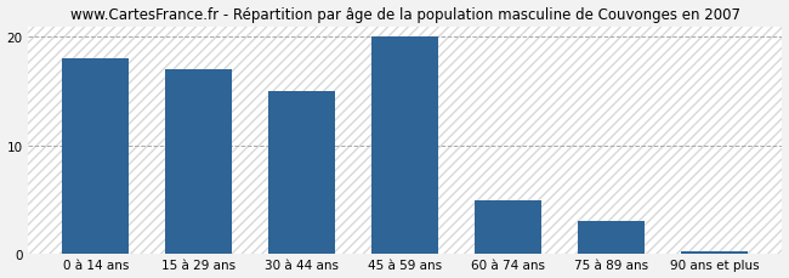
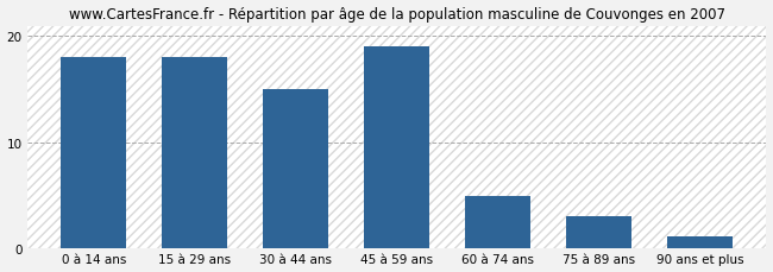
15 à 29 ans: 17.0 -> 18.0
45 à 59 ans: 20.0 -> 19.0
90 ans et plus: 0.2 -> 1.2
